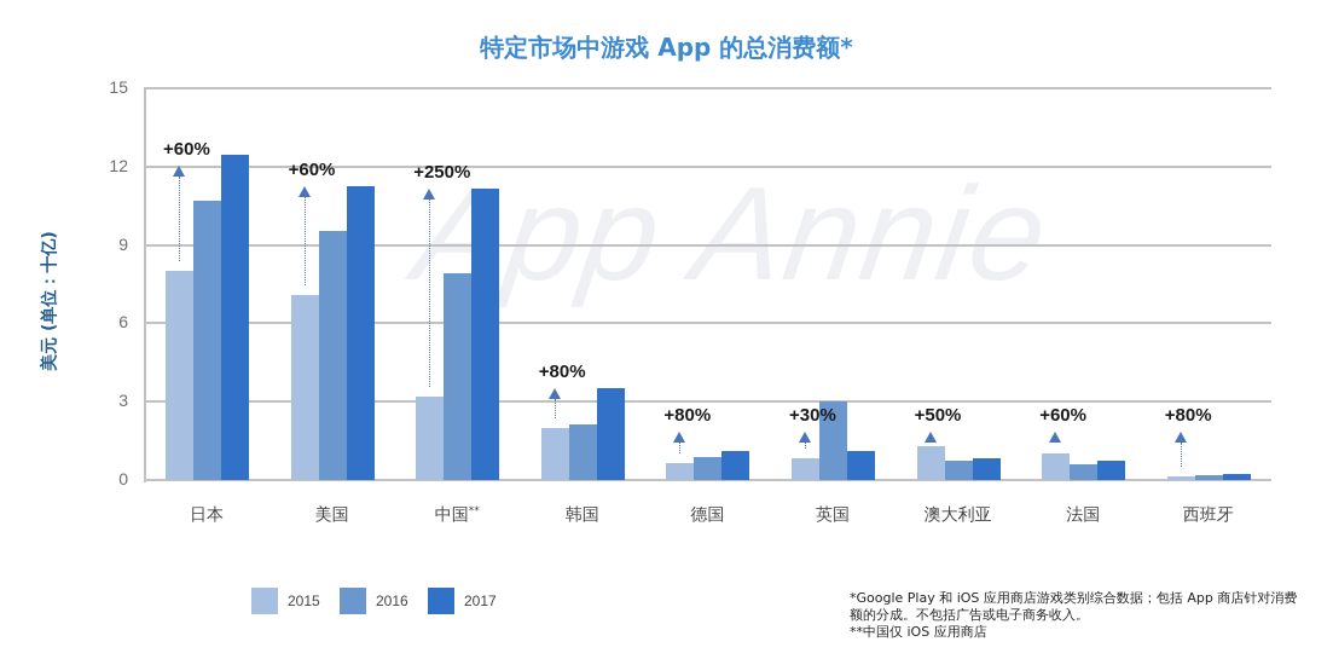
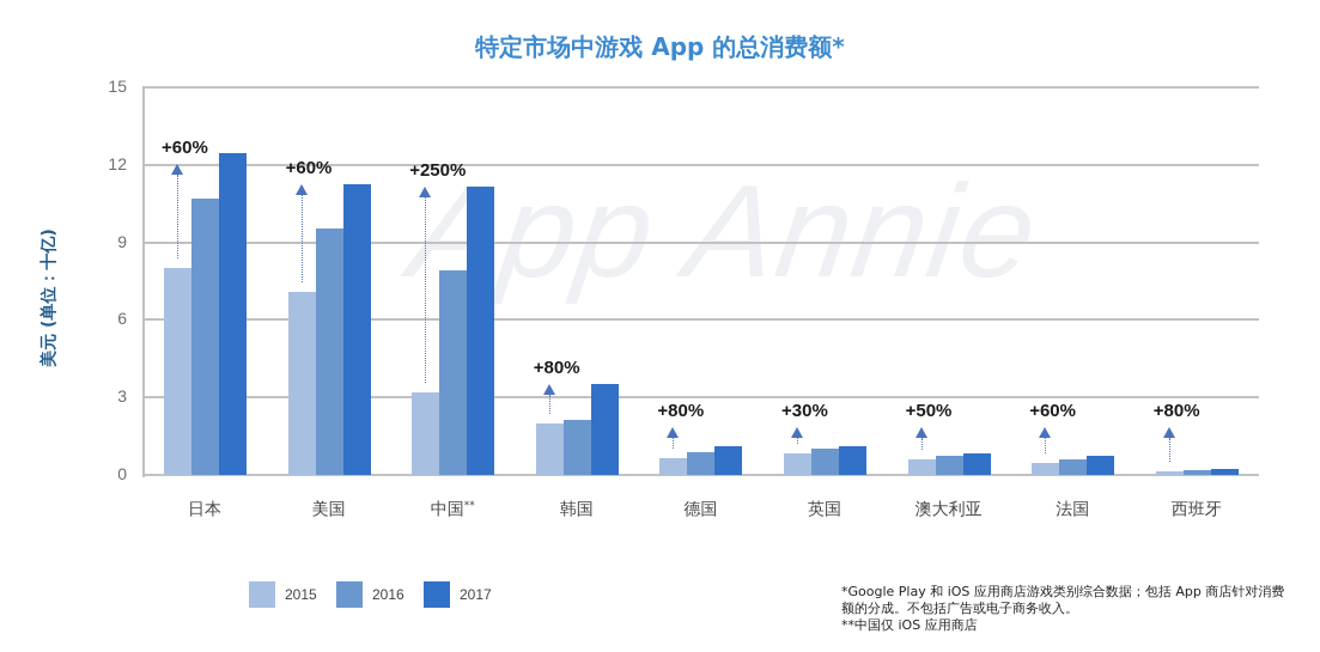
2016/英国: 3.0 -> 1.0
2015/澳大利亚: 1.3 -> 0.6
2015/法国: 1.0 -> 0.5
